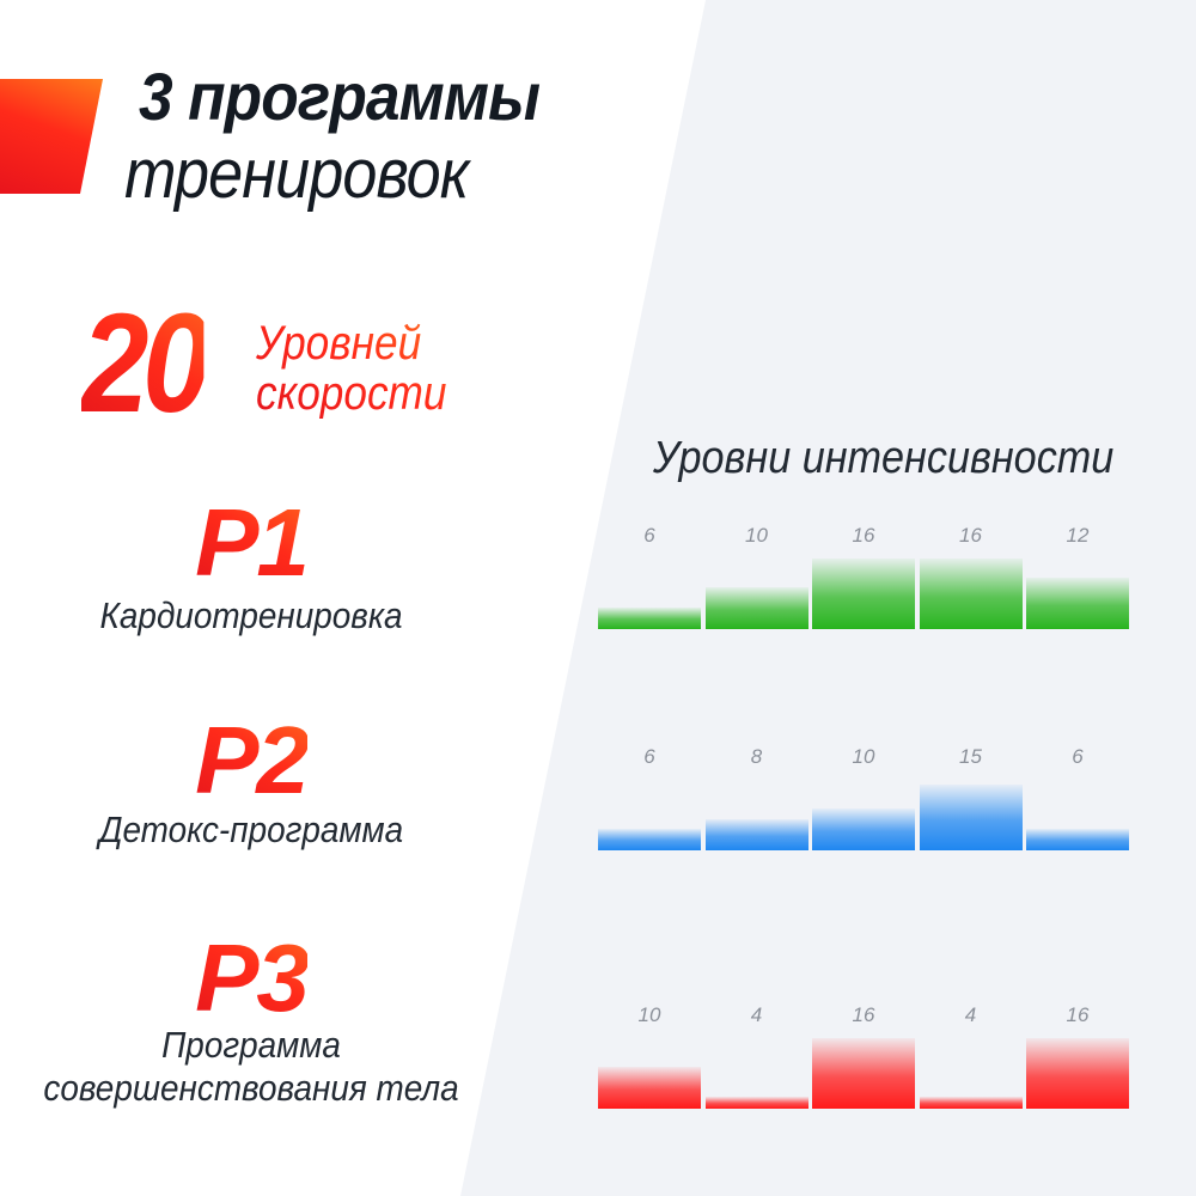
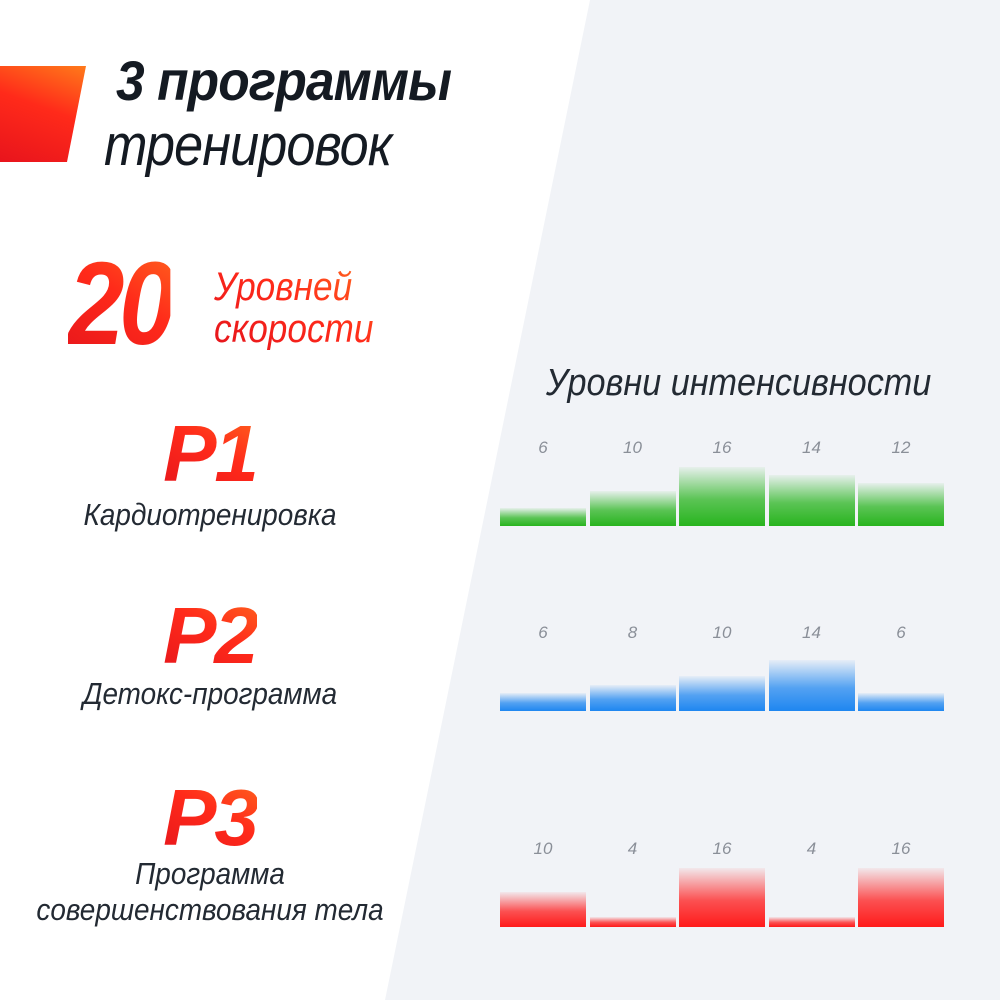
P1/4: 16 -> 14
P2/4: 15 -> 14
